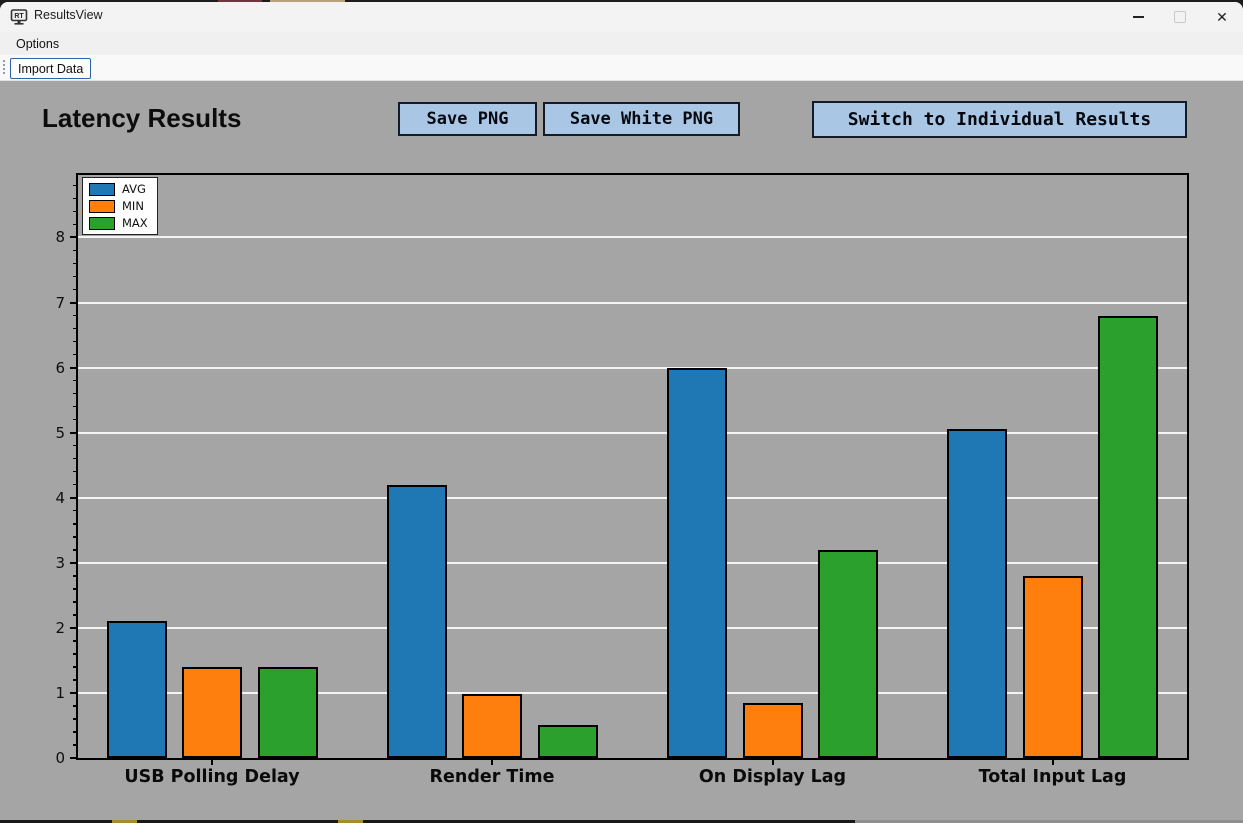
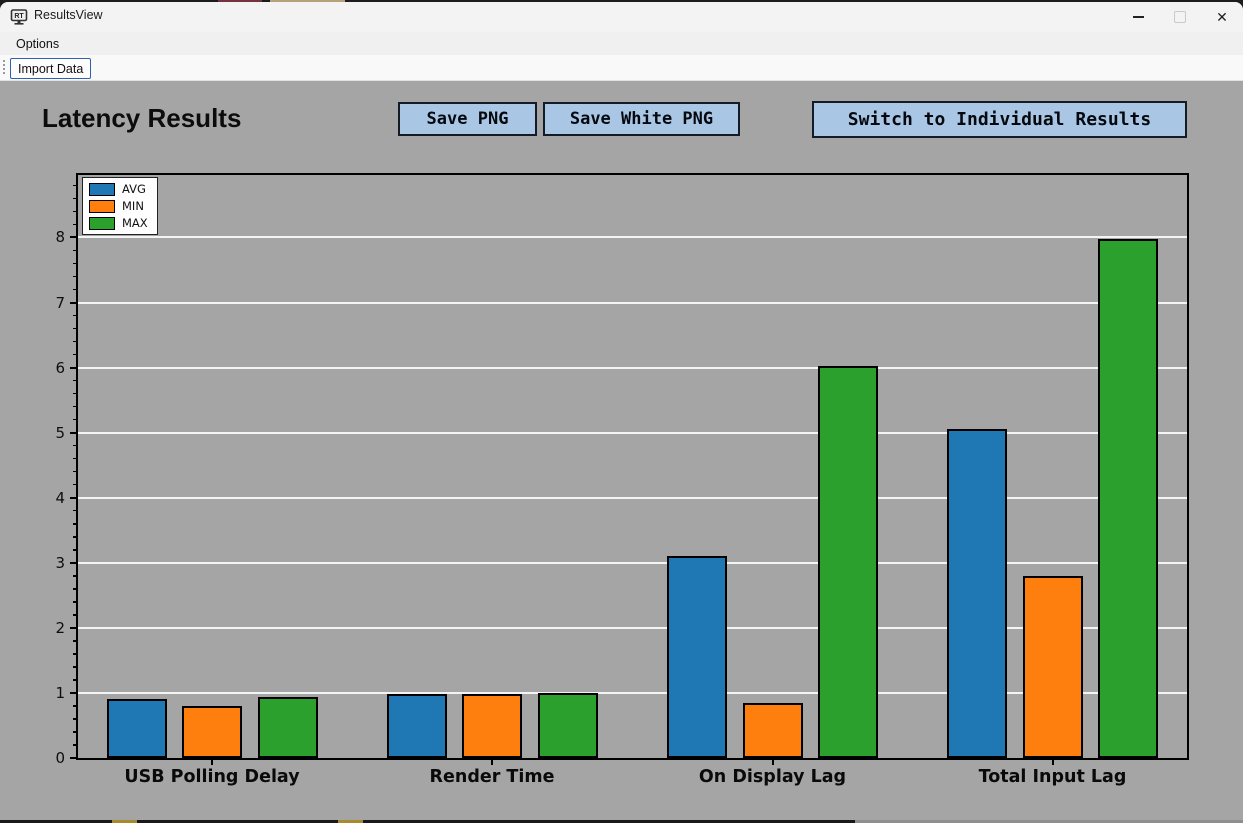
AVG/USB Polling Delay: 2.1 -> 0.9
MIN/USB Polling Delay: 1.4 -> 0.8
MAX/USB Polling Delay: 1.4 -> 0.9
AVG/Render Time: 4.2 -> 1.0
MAX/Render Time: 0.5 -> 1.0
AVG/On Display Lag: 6.0 -> 3.1
MAX/On Display Lag: 3.2 -> 6.0
MAX/Total Input Lag: 6.8 -> 8.0
